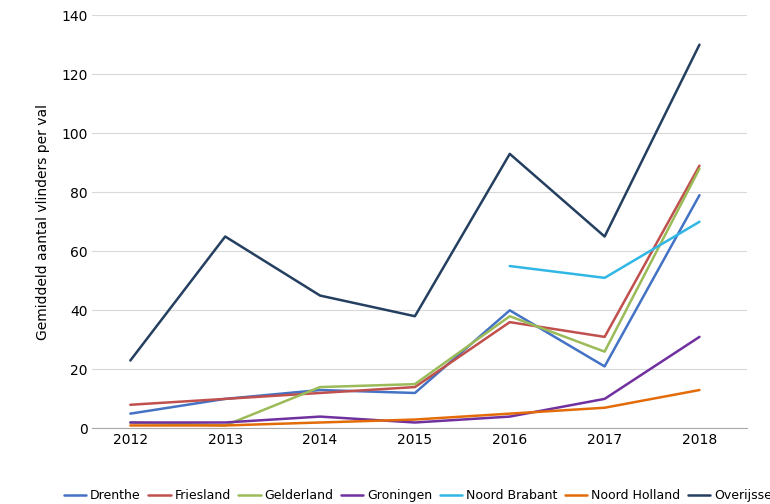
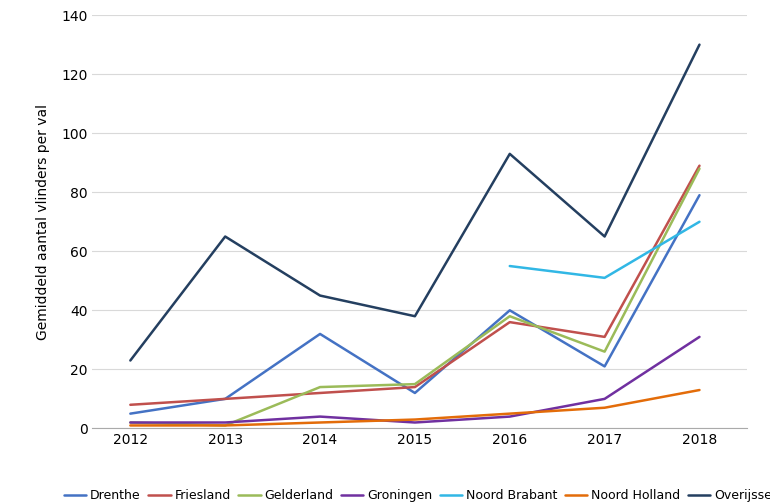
Drenthe/2014: 13 -> 32
